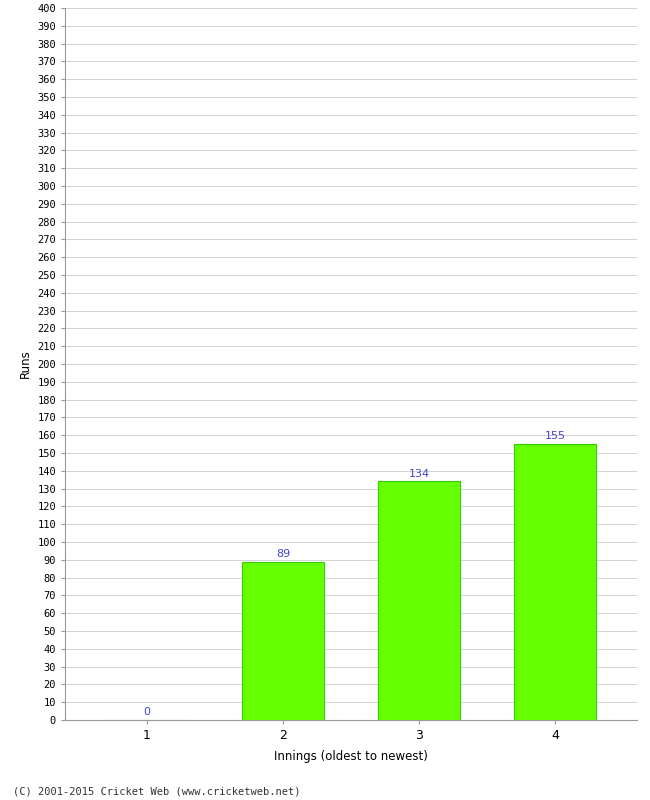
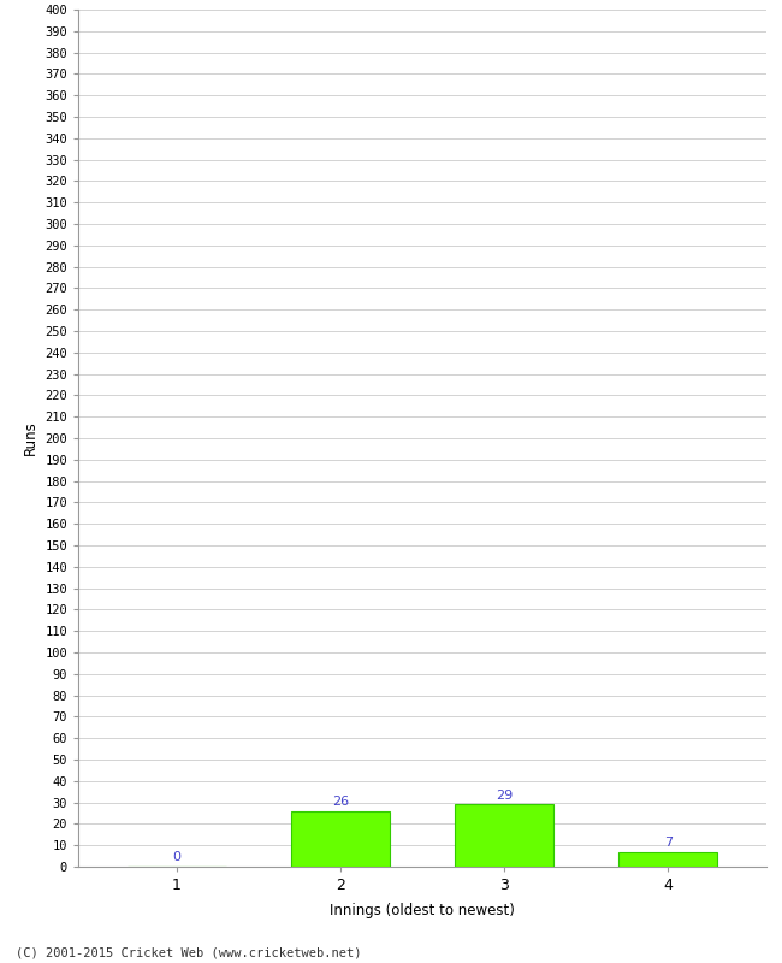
2: 89 -> 26
3: 134 -> 29
4: 155 -> 7
